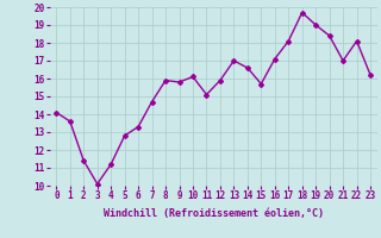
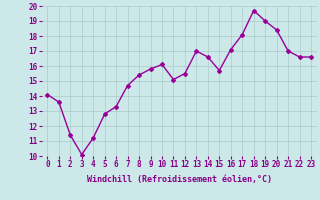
8: 15.9 -> 15.4
12: 15.9 -> 15.5
22: 18.1 -> 16.6
23: 16.2 -> 16.6
